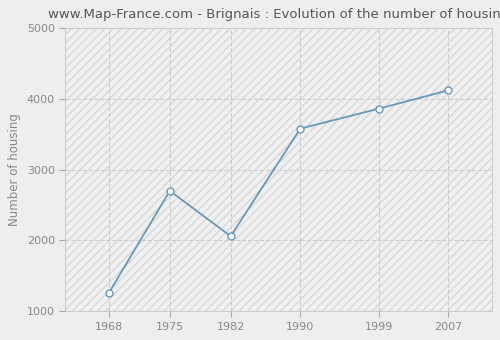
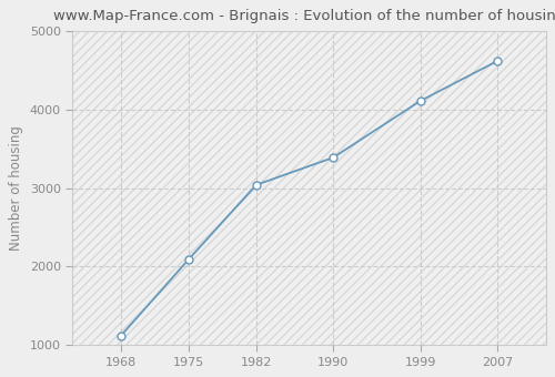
1968: 1260 -> 1120
1975: 2700 -> 2090
1982: 2060 -> 3040
1990: 3580 -> 3390
1999: 3860 -> 4110
2007: 4120 -> 4620
